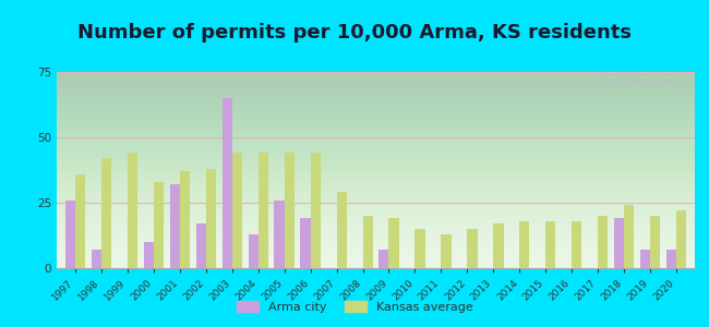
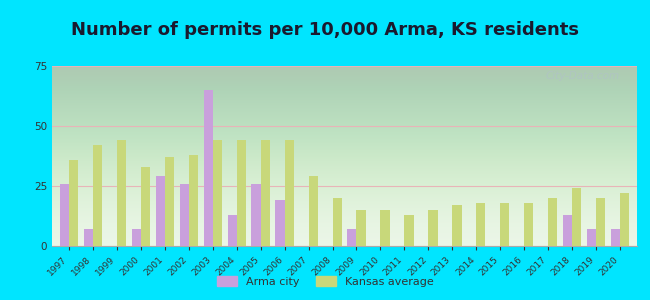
Arma city/2000: 10 -> 7
Arma city/2001: 32 -> 29
Arma city/2002: 17 -> 26
Kansas average/2009: 19 -> 15
Arma city/2018: 19 -> 13
